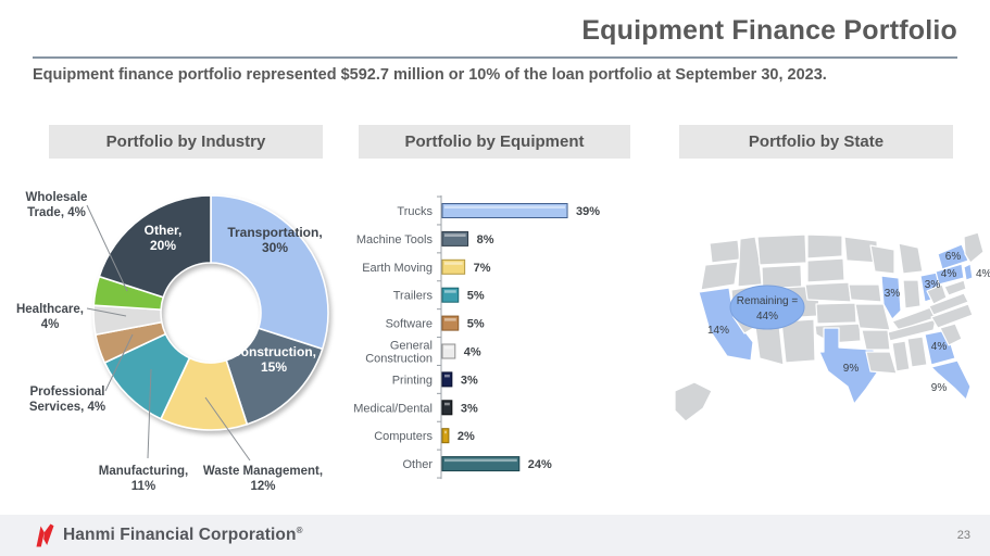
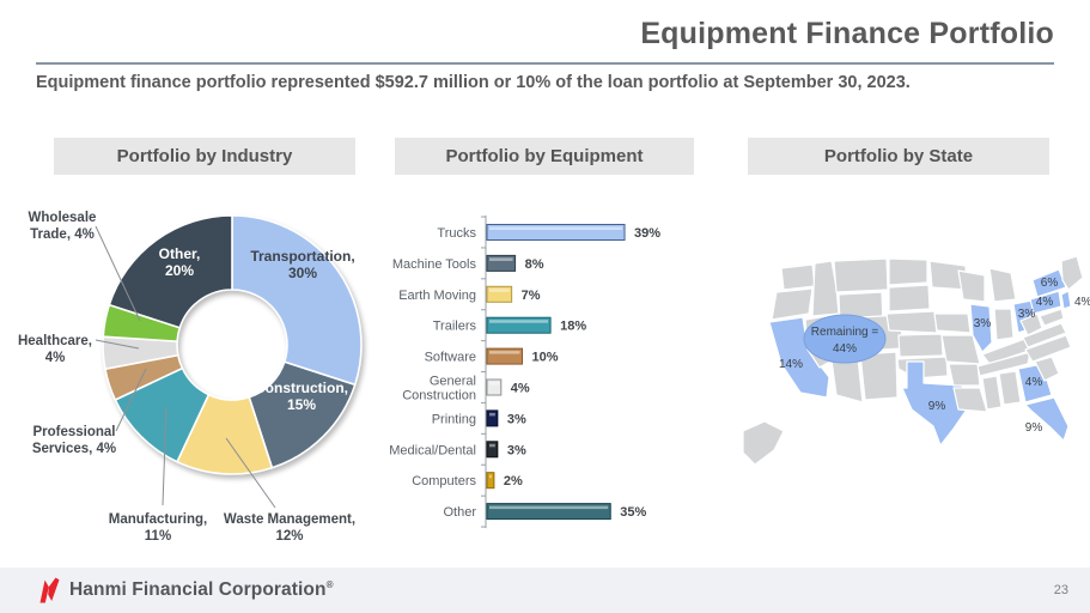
Portfolio by Equipment/Trailers: 5% -> 18%
Portfolio by Equipment/Software: 5% -> 10%
Portfolio by Equipment/Other: 24% -> 35%
